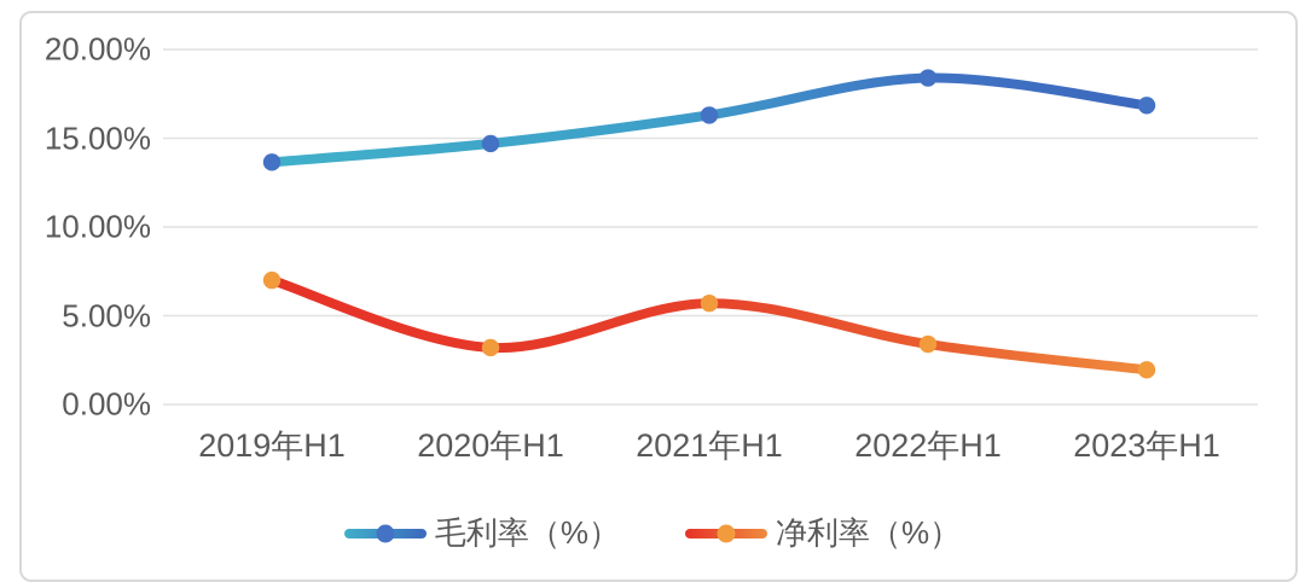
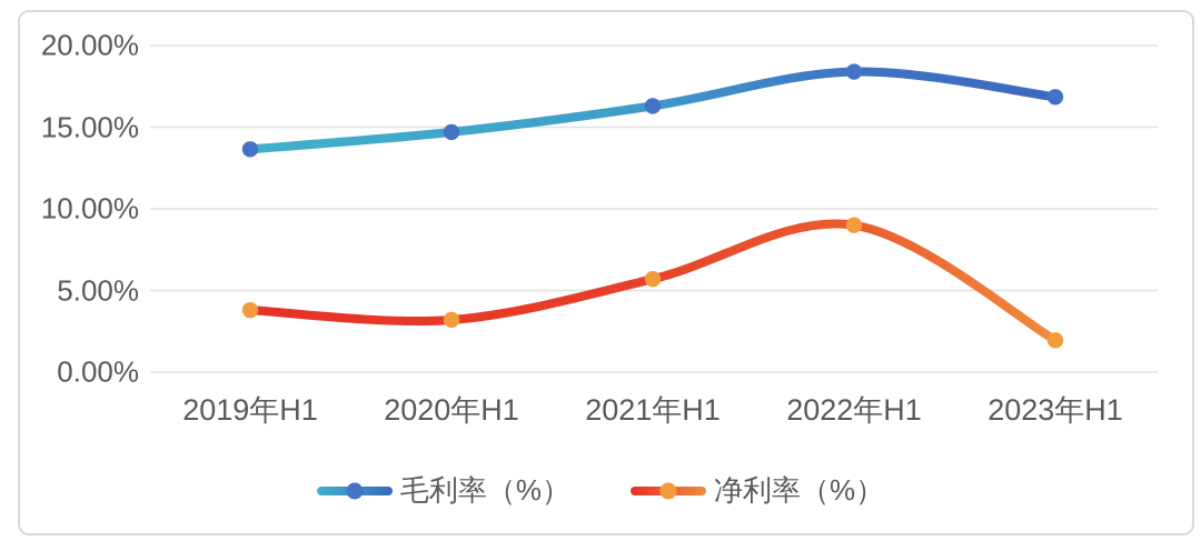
净利率（%）/2019年H1: 7.0% -> 3.8%
净利率（%）/2022年H1: 3.4% -> 9.0%
